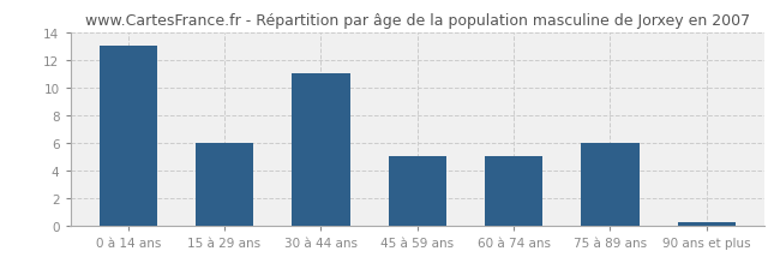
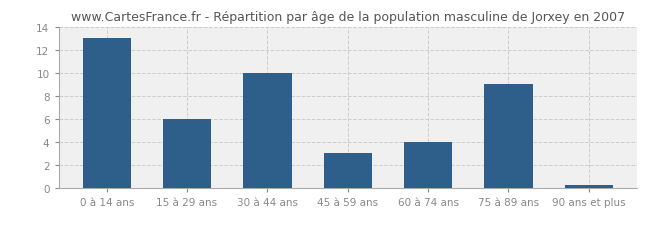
30 à 44 ans: 11.0 -> 10.0
45 à 59 ans: 5.0 -> 3.0
60 à 74 ans: 5.0 -> 4.0
75 à 89 ans: 6.0 -> 9.0
